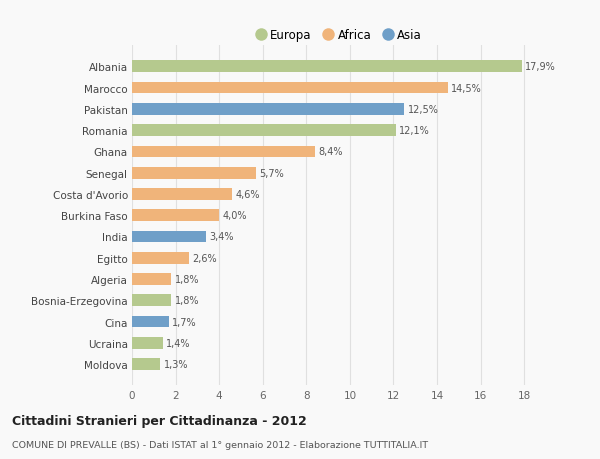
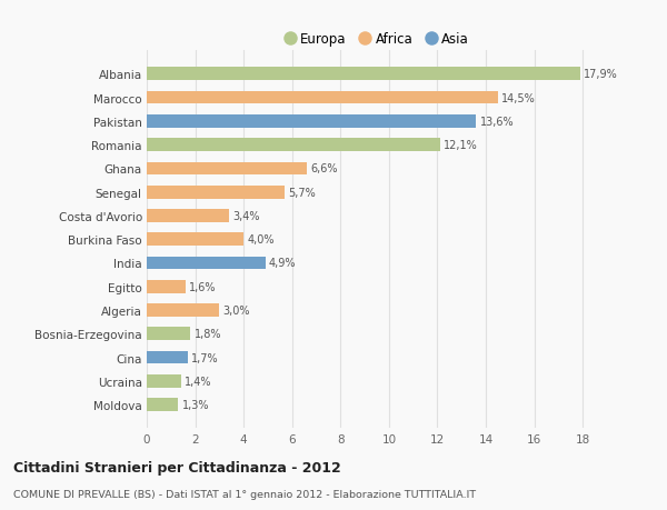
Pakistan: 12,5% -> 13,6%
Ghana: 8,4% -> 6,6%
Costa d'Avorio: 4,6% -> 3,4%
India: 3,4% -> 4,9%
Egitto: 2,6% -> 1,6%
Algeria: 1,8% -> 3,0%
